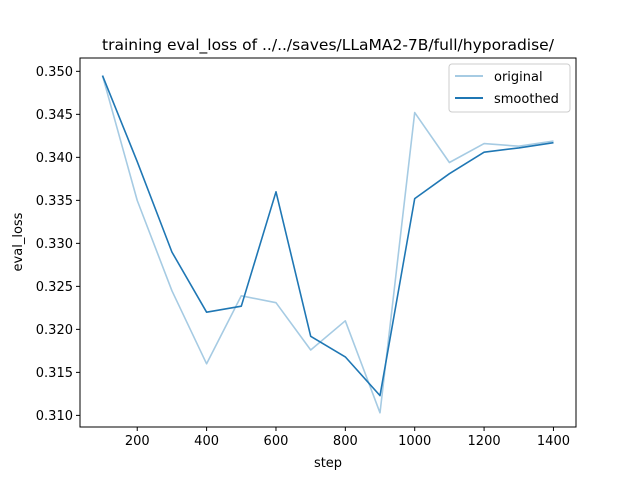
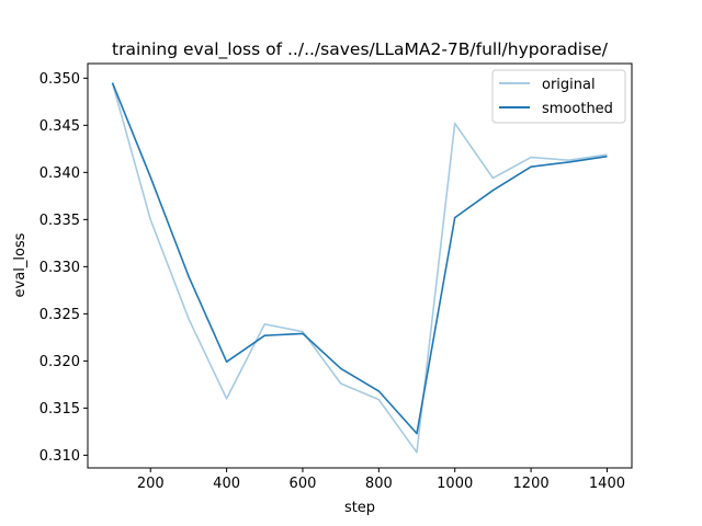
smoothed/400: 0.322 -> 0.320
smoothed/600: 0.336 -> 0.323
original/800: 0.321 -> 0.316
